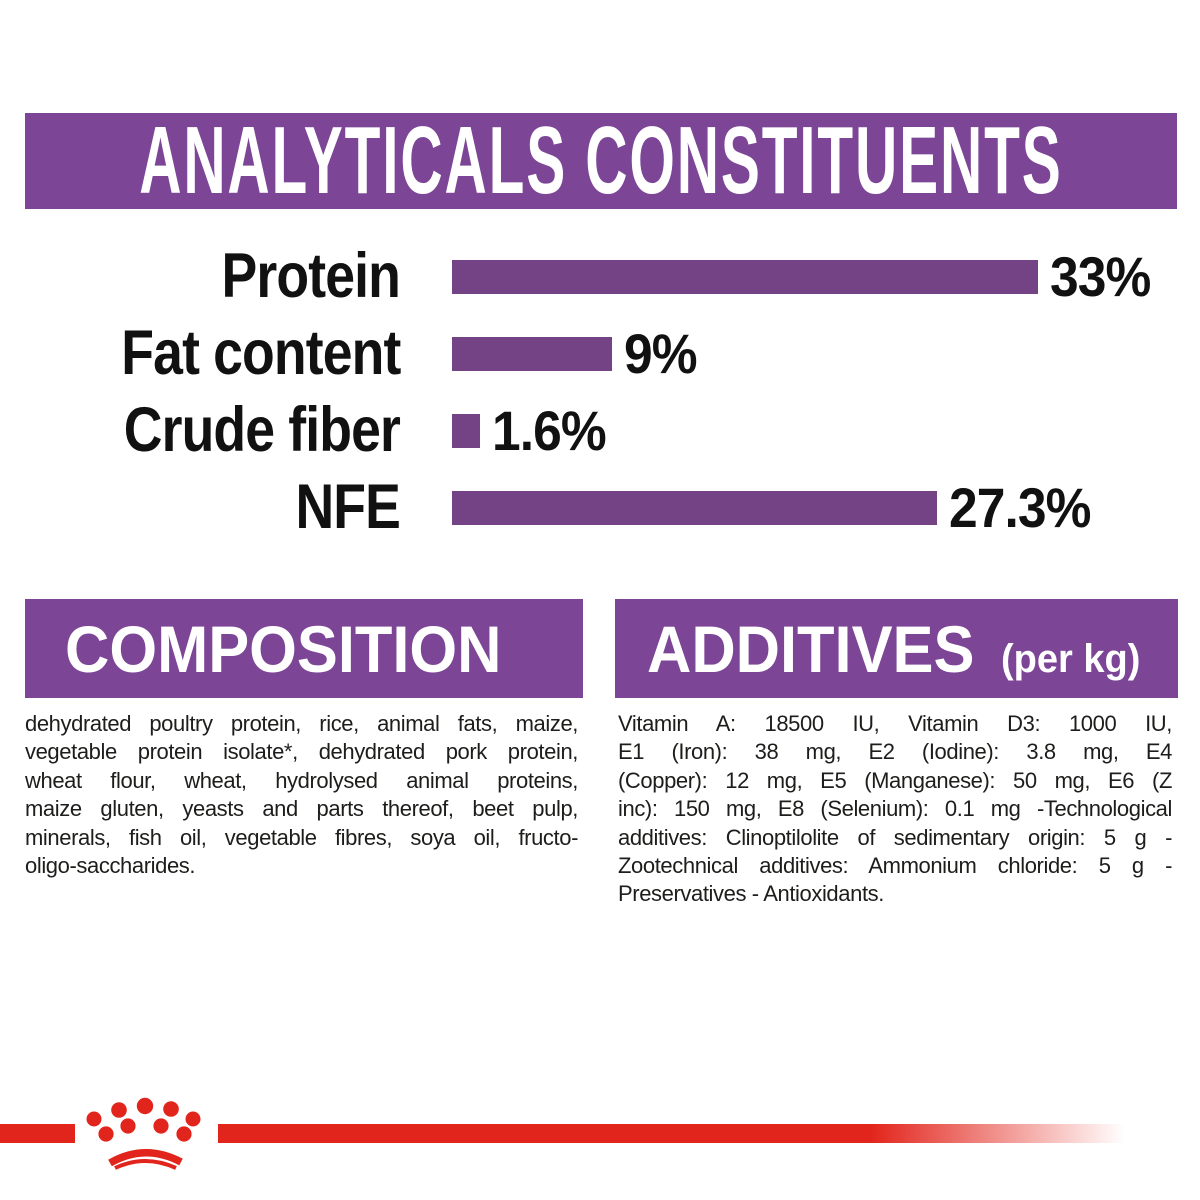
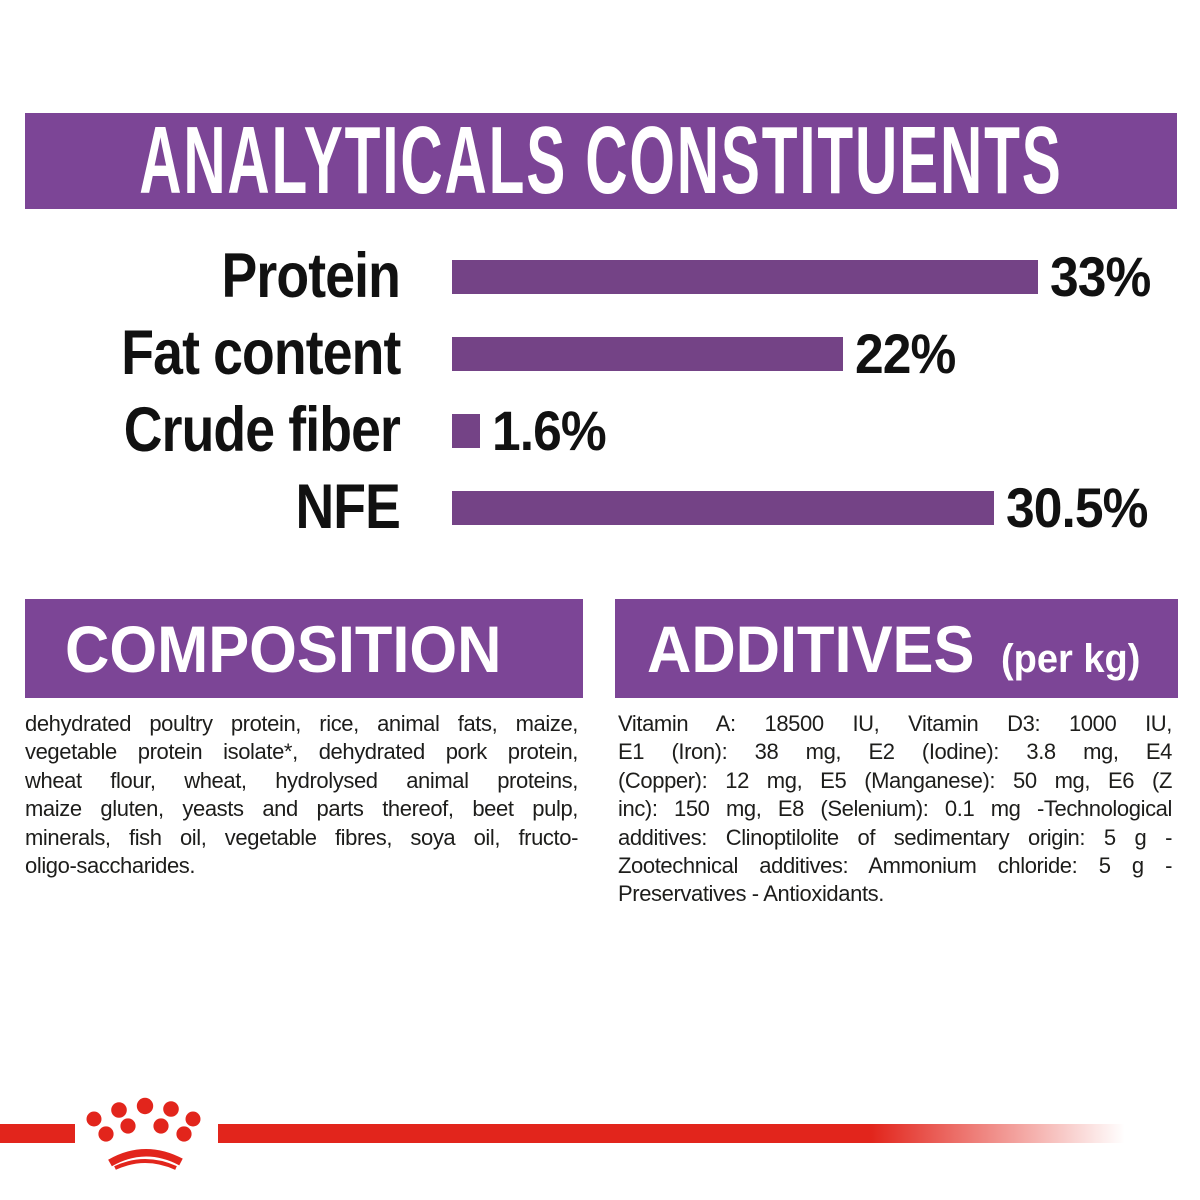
Fat content: 9% -> 22%
NFE: 27.3% -> 30.5%
